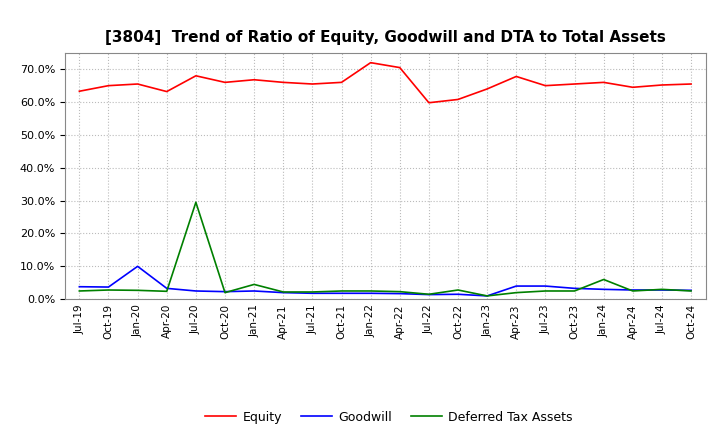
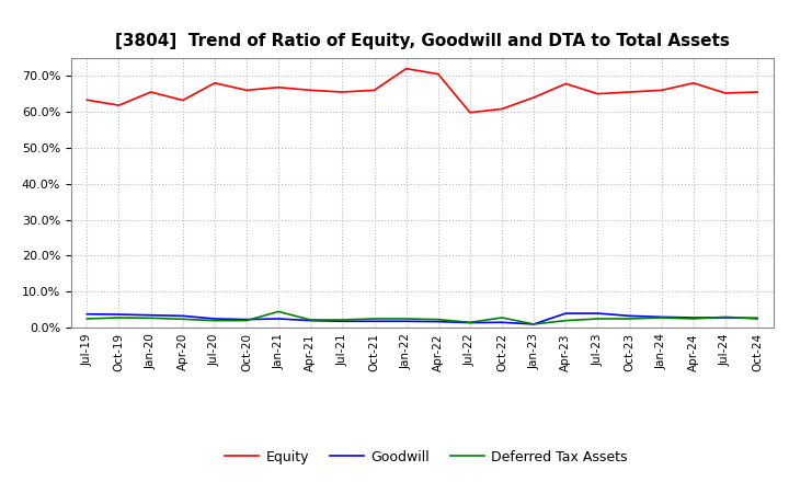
Equity/Oct-19: 65.0% -> 61.8%
Goodwill/Jan-20: 10.0% -> 3.5%
Deferred Tax Assets/Jul-20: 29.5% -> 2.0%
Deferred Tax Assets/Jan-24: 6.0% -> 2.8%
Equity/Apr-24: 64.5% -> 68.0%
